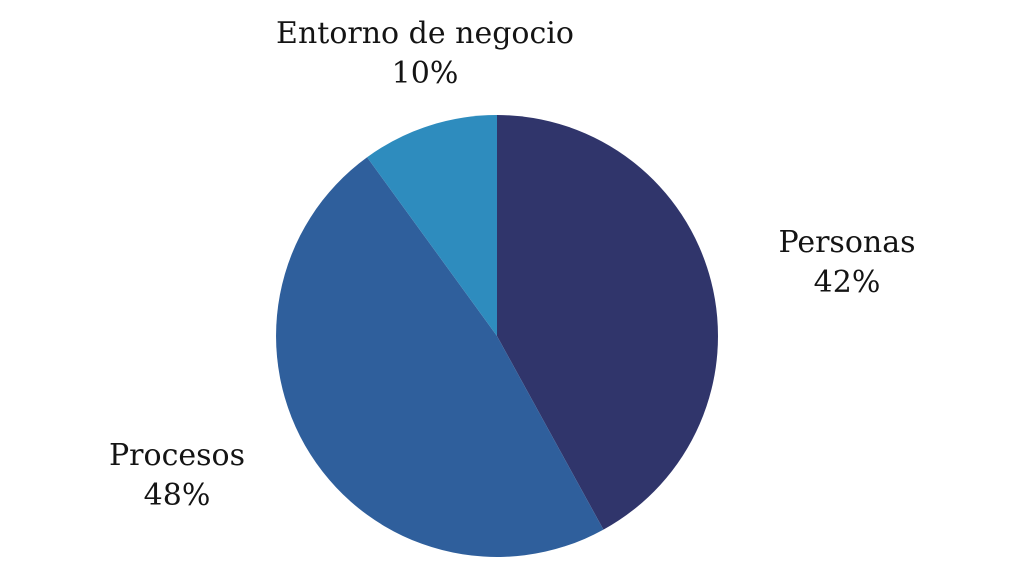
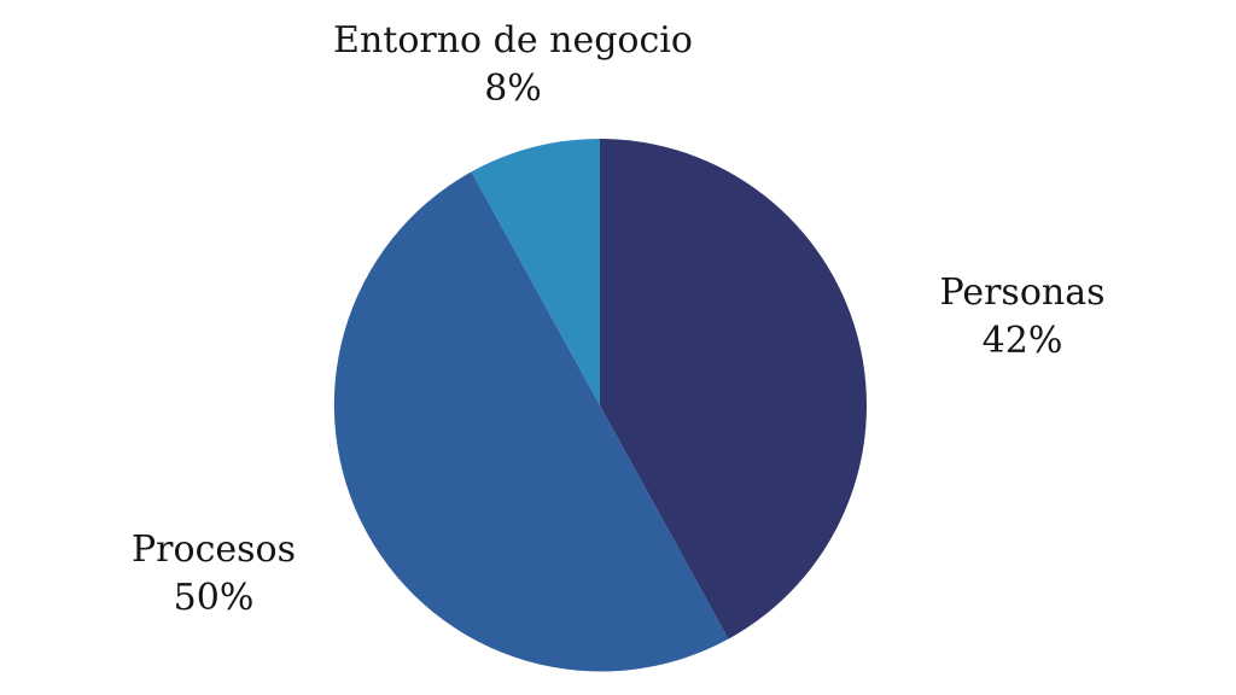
Procesos: 48% -> 50%
Entorno de negocio: 10% -> 8%
